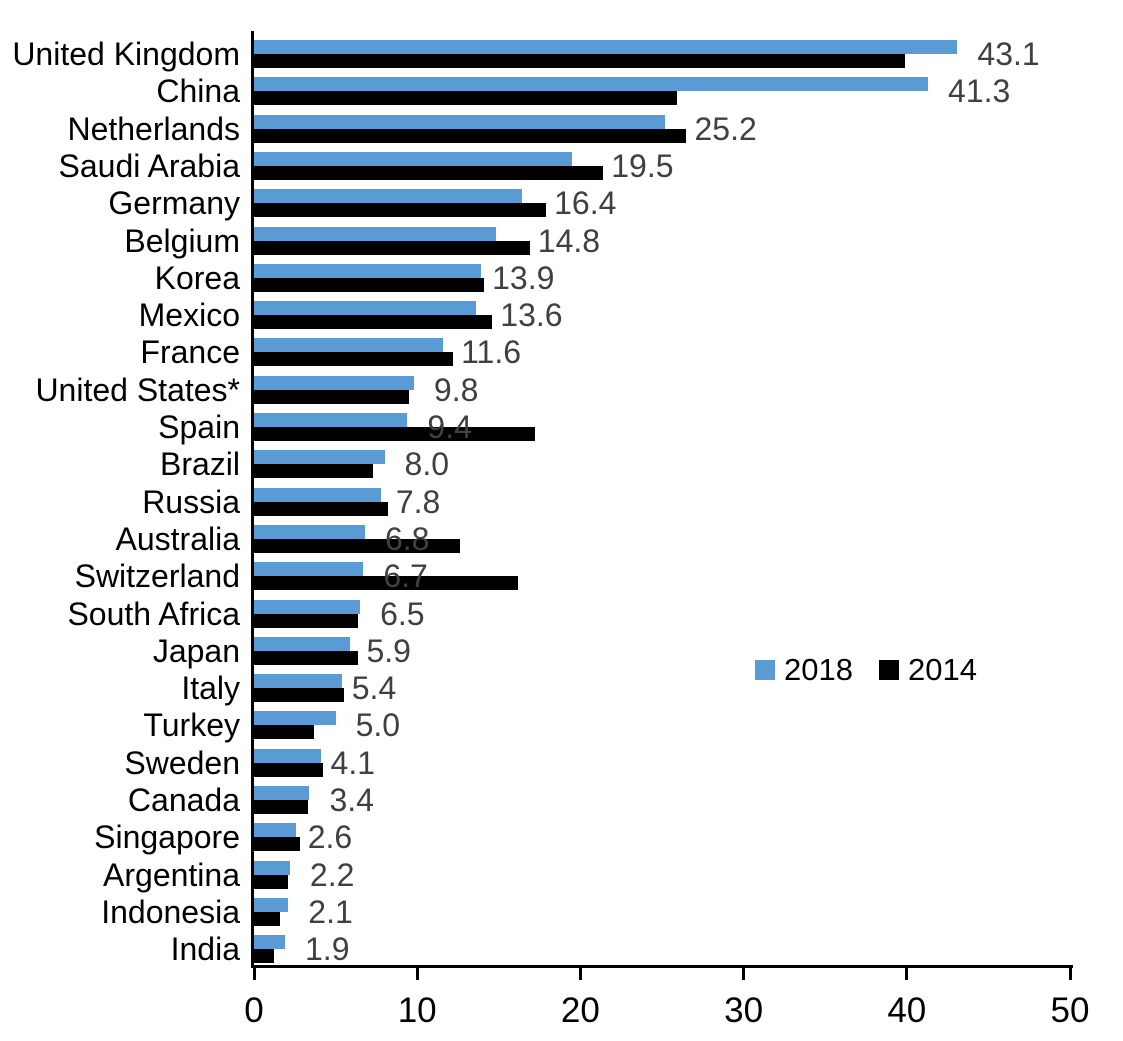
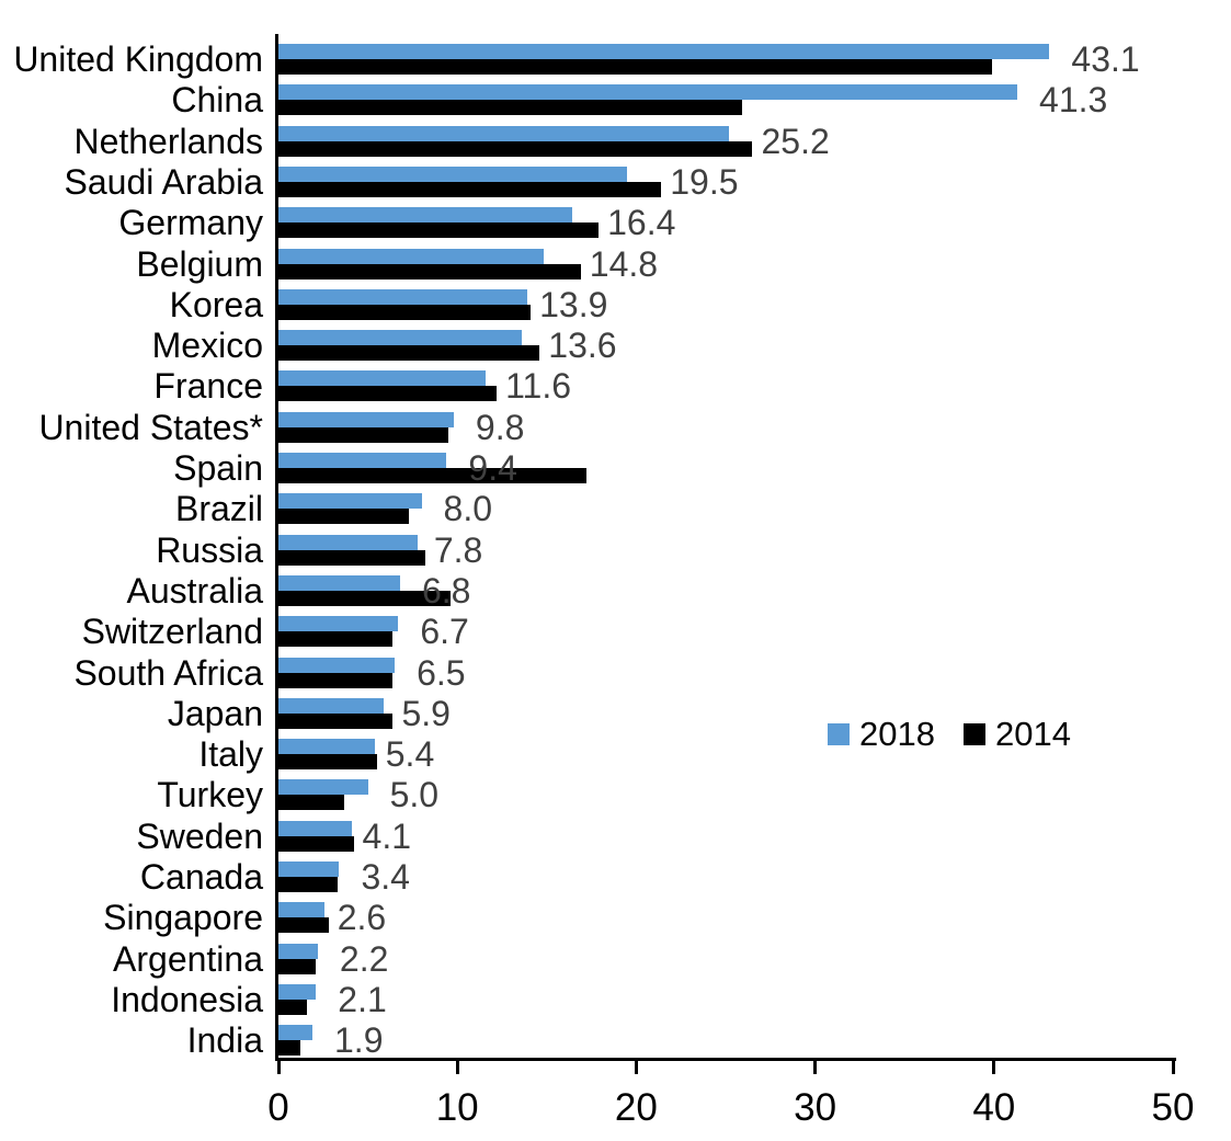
2014/Australia: 12.6 -> 9.6
2014/Switzerland: 16.2 -> 6.4
